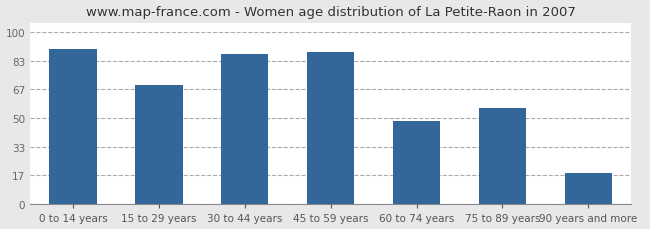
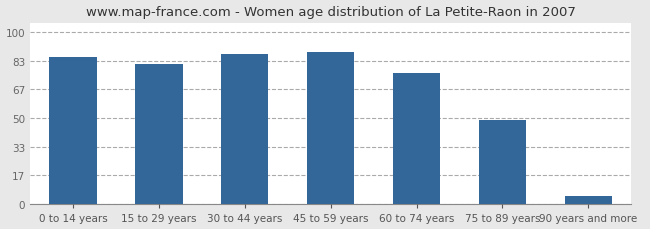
0 to 14 years: 90 -> 85
15 to 29 years: 69 -> 81
60 to 74 years: 48 -> 76
75 to 89 years: 56 -> 49
90 years and more: 18 -> 5
